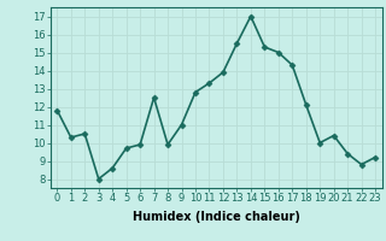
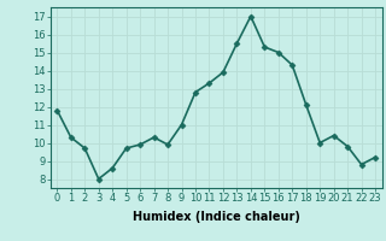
2: 10.5 -> 9.7
7: 12.5 -> 10.3
21: 9.4 -> 9.8
